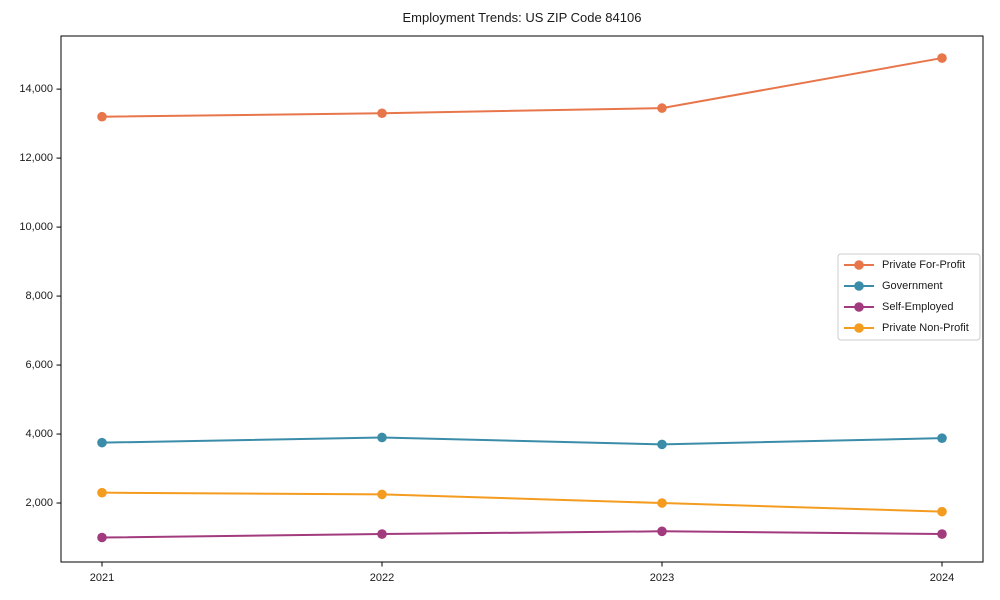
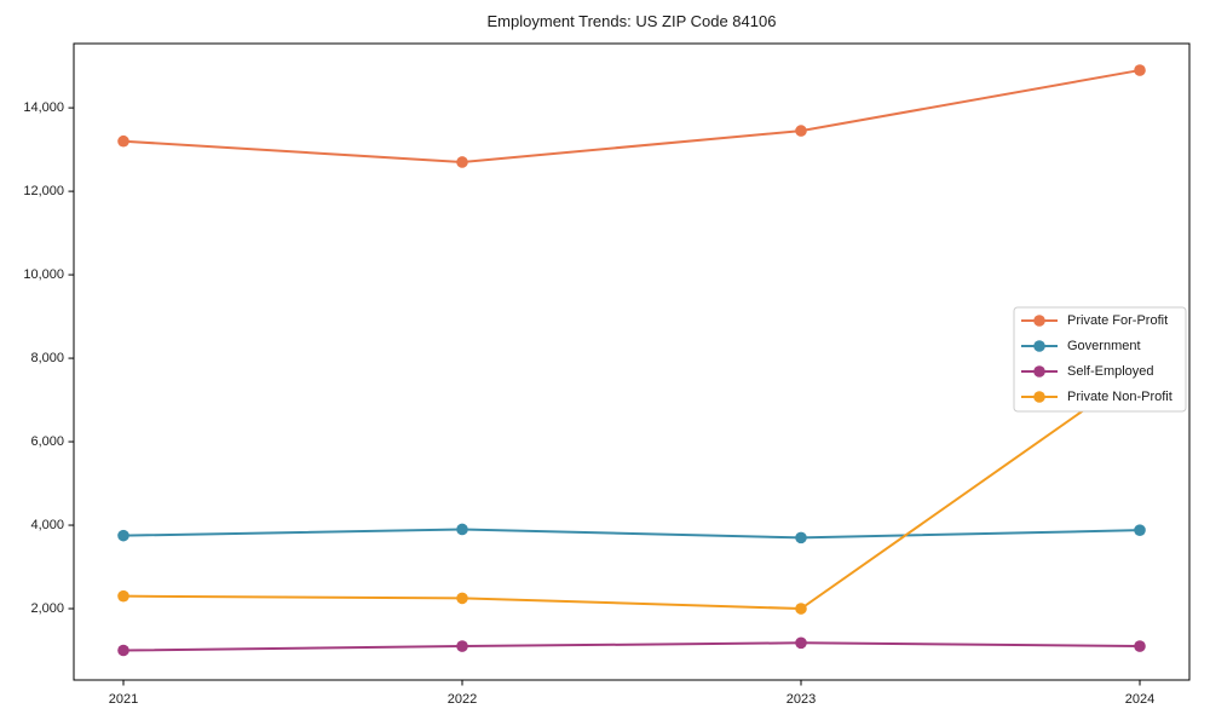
Private For-Profit/2022: 13300 -> 12700
Private Non-Profit/2024: 1800 -> 7700
